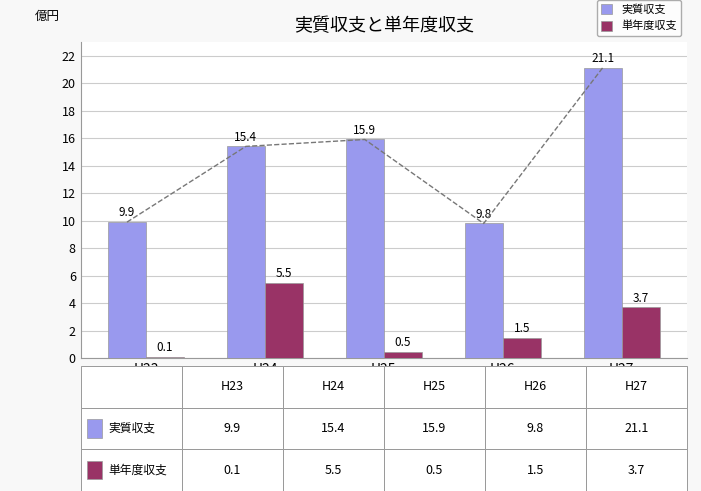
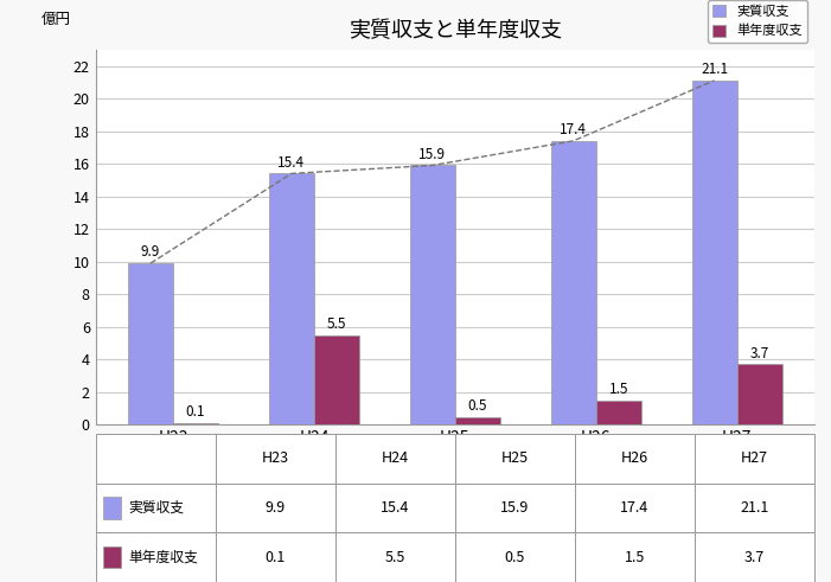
実質収支/H26: 9.8 -> 17.4
